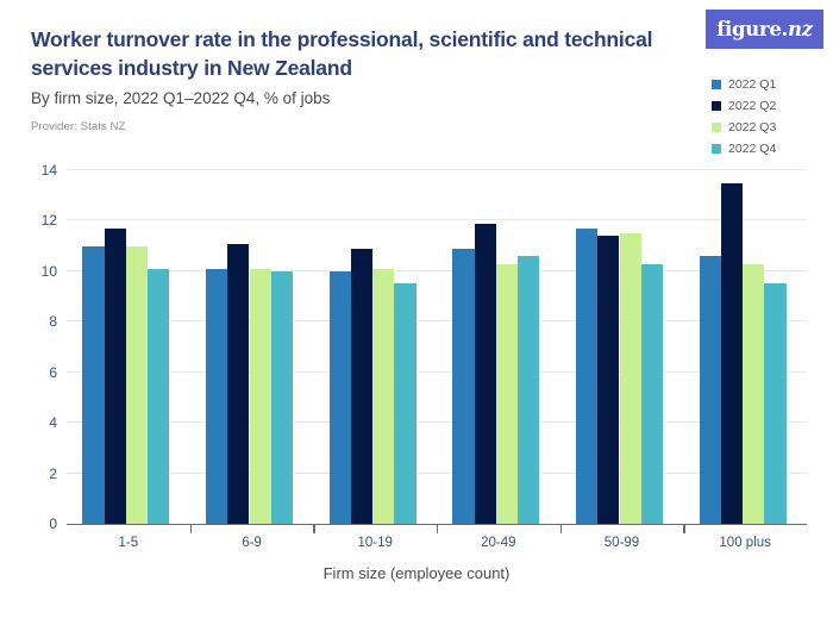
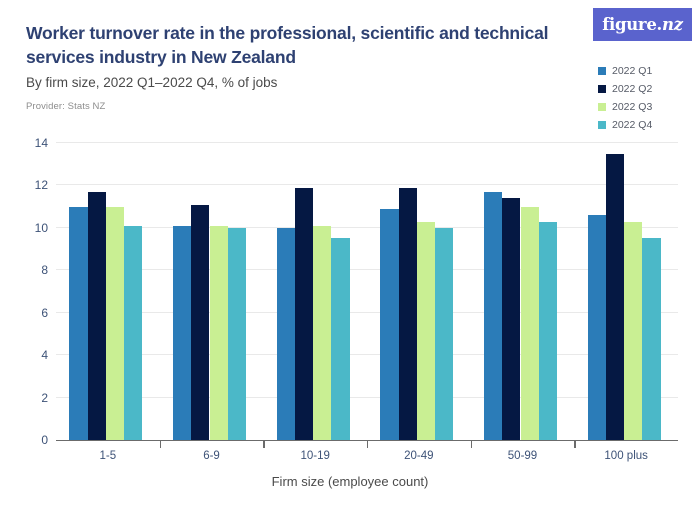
2022 Q2/10-19: 10.9 -> 11.9
2022 Q4/20-49: 10.6 -> 10.0
2022 Q3/50-99: 11.5 -> 11.0
